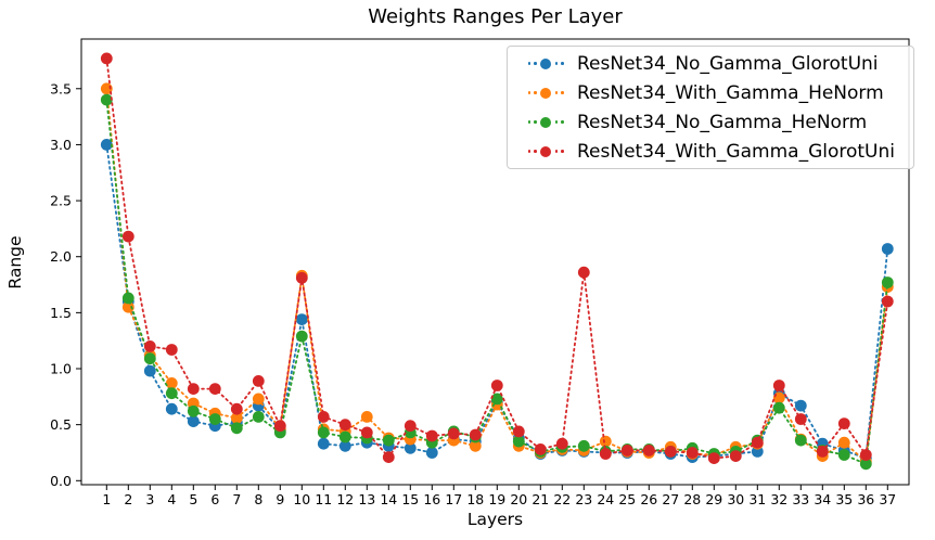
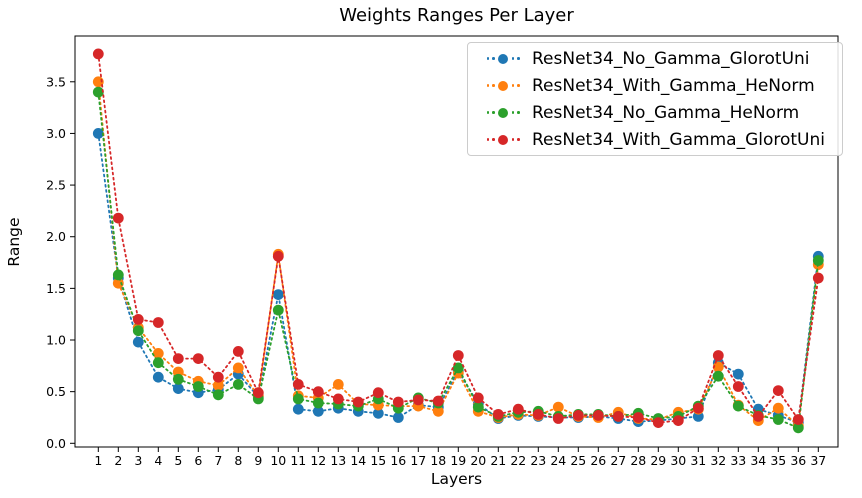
ResNet34_With_Gamma_GlorotUni/14: 0.21 -> 0.40
ResNet34_With_Gamma_GlorotUni/23: 1.86 -> 0.28
ResNet34_No_Gamma_GlorotUni/37: 2.07 -> 1.81
